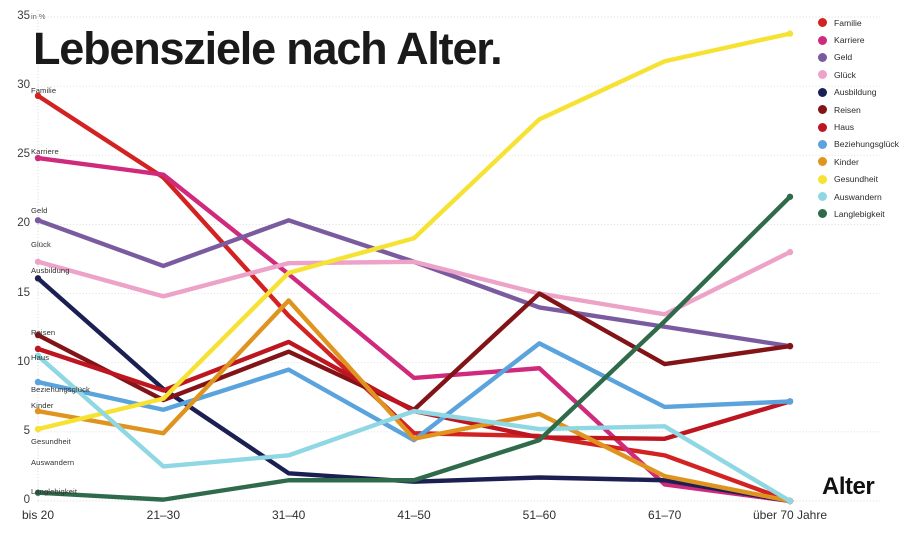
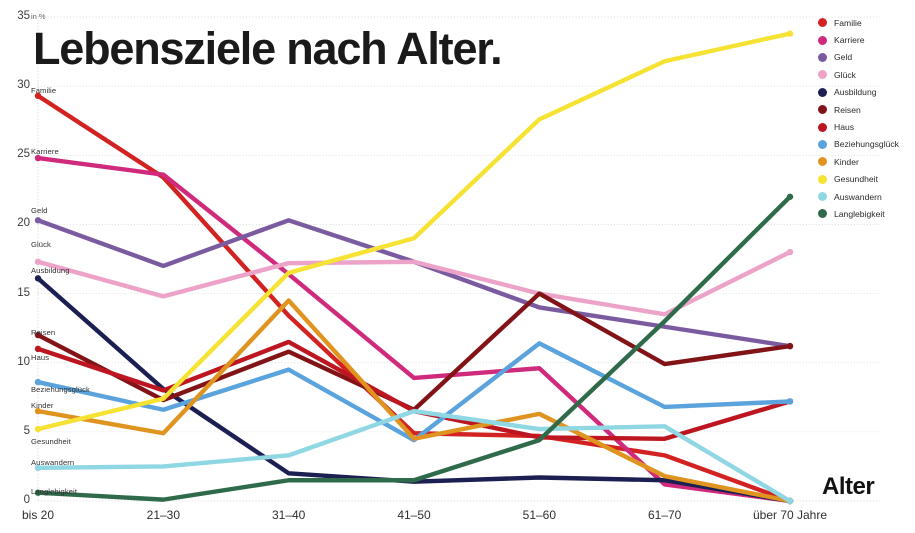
Auswandern/bis 20: 10.5 -> 2.4
